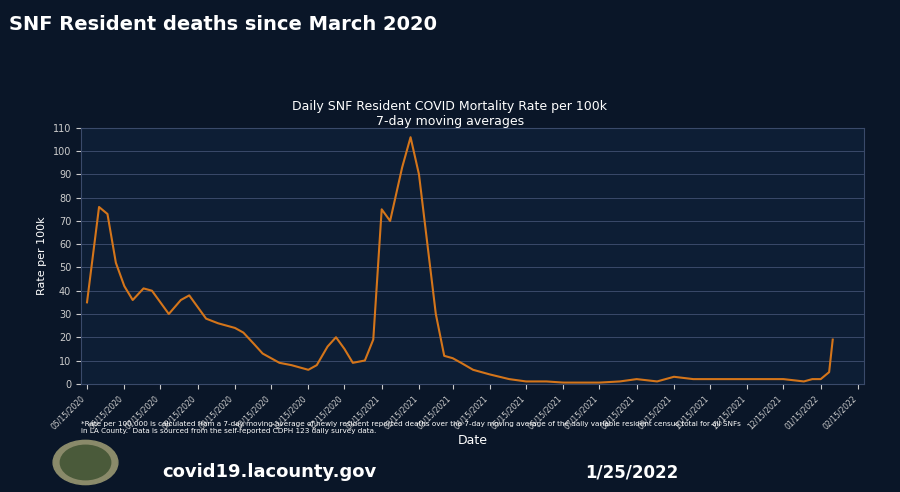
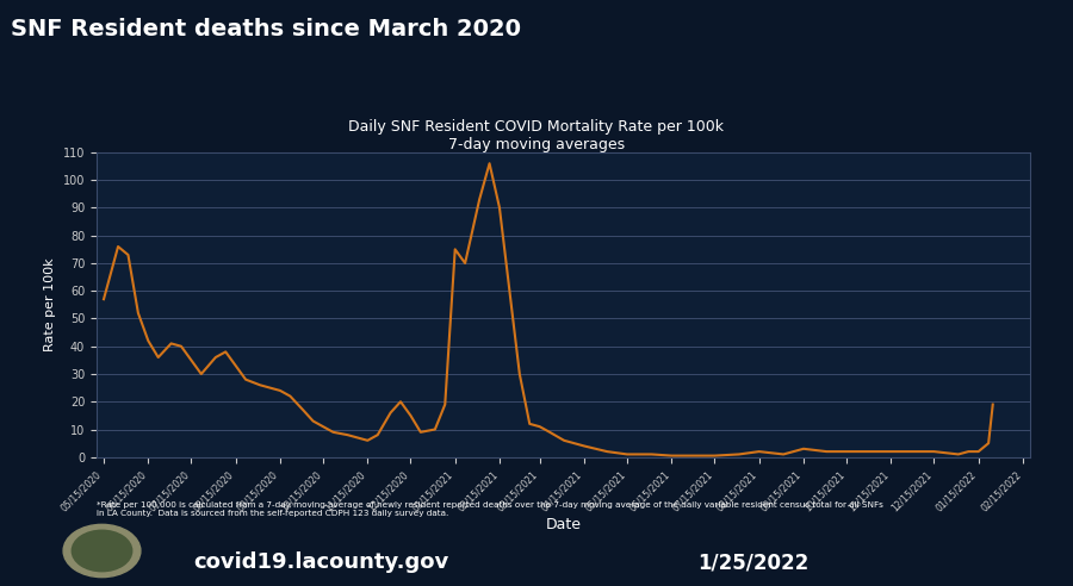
05/15/2020: 35.0 -> 57.0
